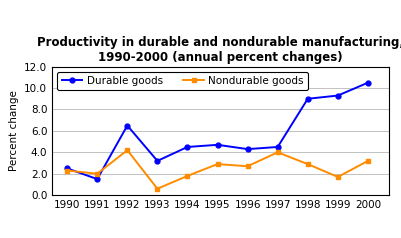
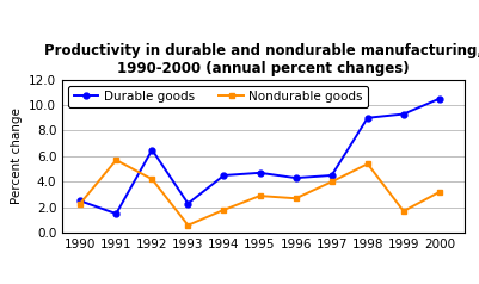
Nondurable goods/1991: 2.0 -> 5.7
Durable goods/1993: 3.2 -> 2.3
Nondurable goods/1998: 2.9 -> 5.4
